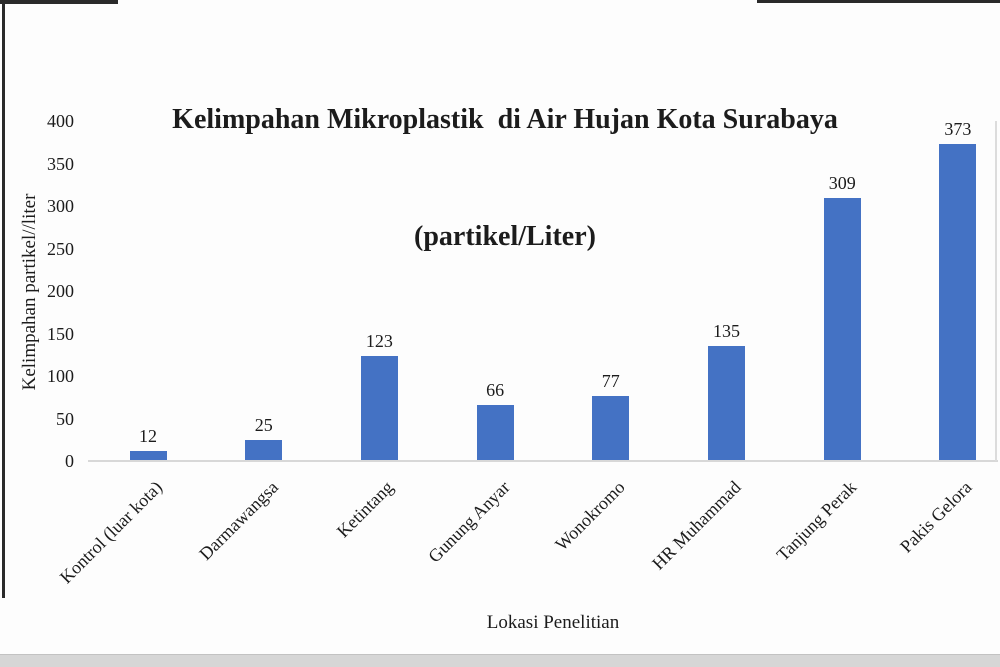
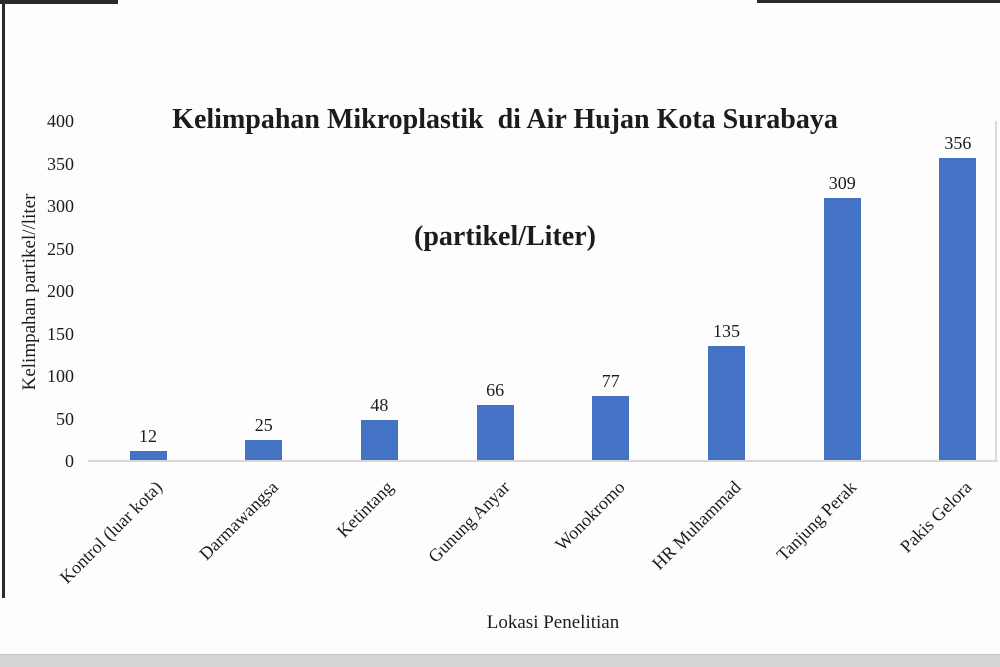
Ketintang: 123 -> 48
Pakis Gelora: 373 -> 356
